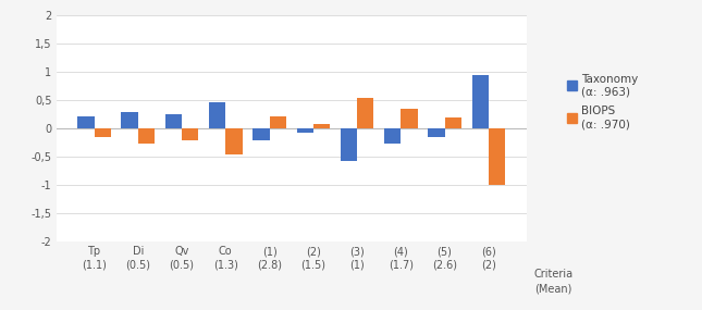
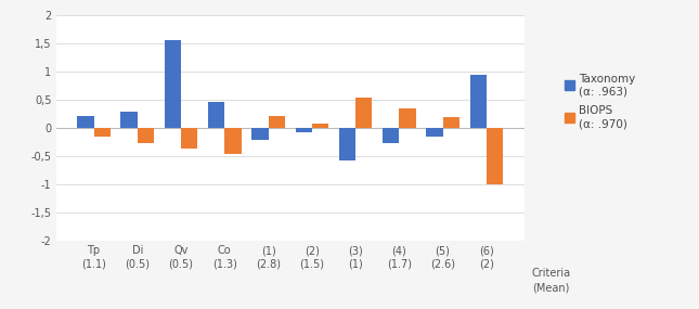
Taxonomy (α: .963)/Qv (0.5): 0,25 -> 1,56
BIOPS (α: .970)/Qv (0.5): -0,20 -> -0,36
